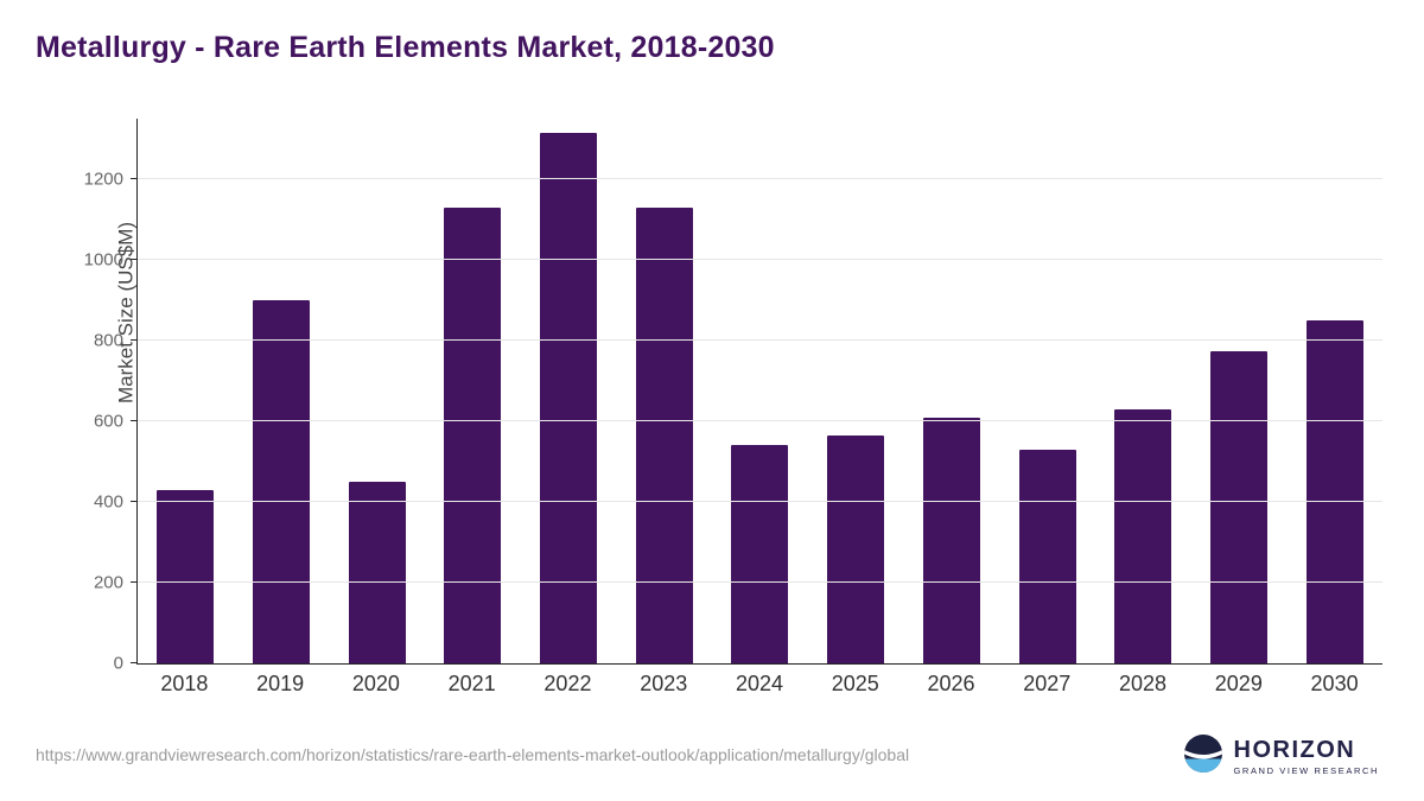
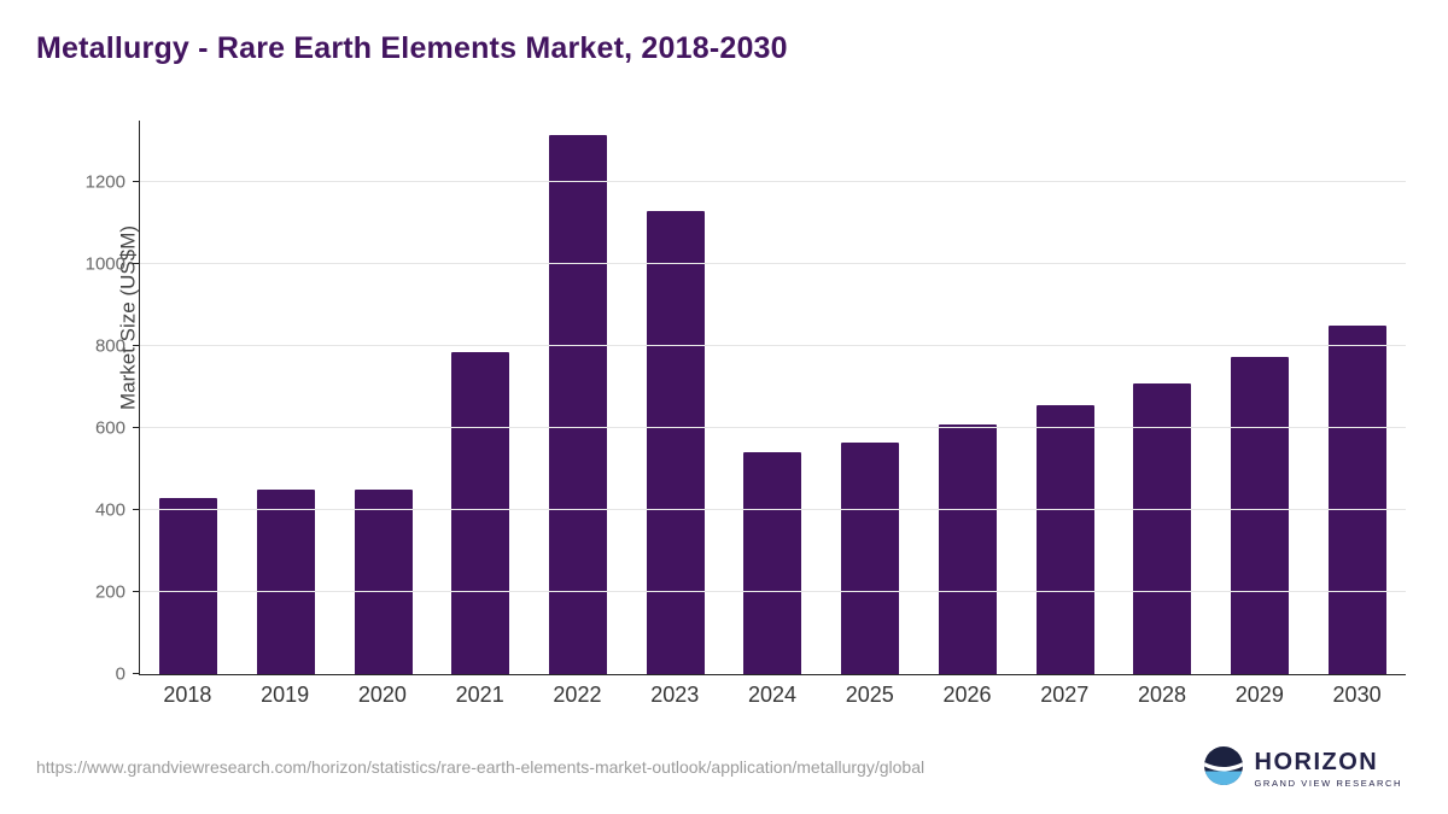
2019: 900 -> 450
2021: 1130 -> 780
2027: 530 -> 660
2028: 630 -> 710
